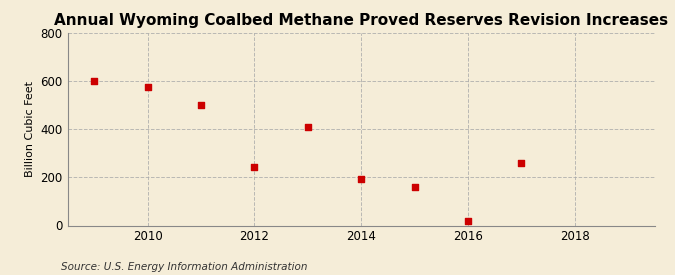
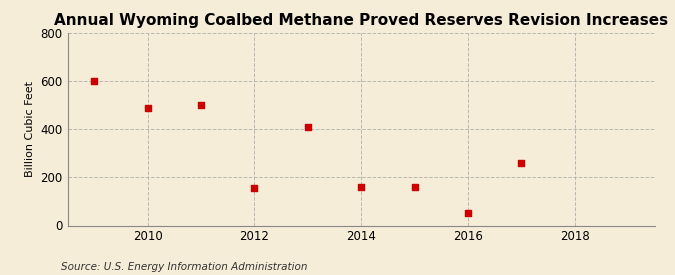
2010: 575 -> 490
2012: 245 -> 155
2014: 195 -> 160
2016: 20 -> 50
